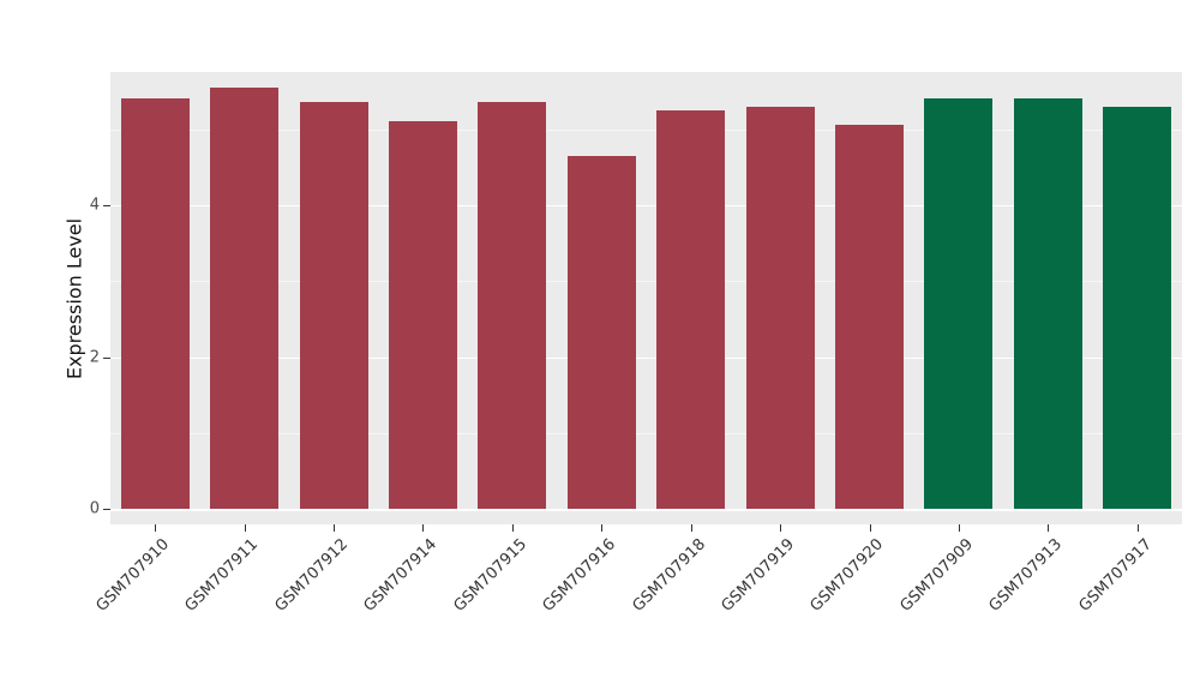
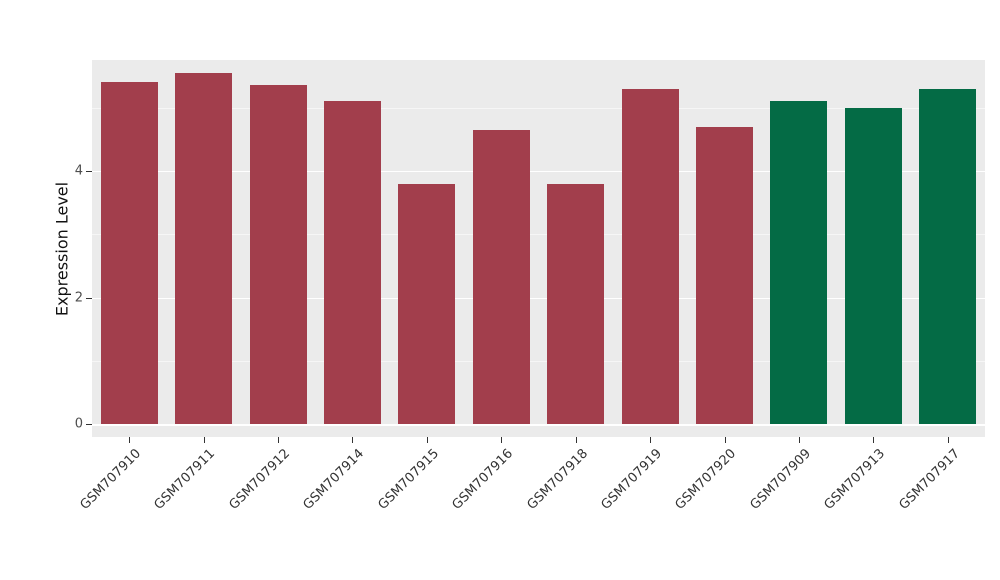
GSM707915: 5.3 -> 3.8
GSM707918: 5.2 -> 3.8
GSM707920: 5.0 -> 4.7
GSM707909: 5.4 -> 5.1
GSM707913: 5.4 -> 5.0
